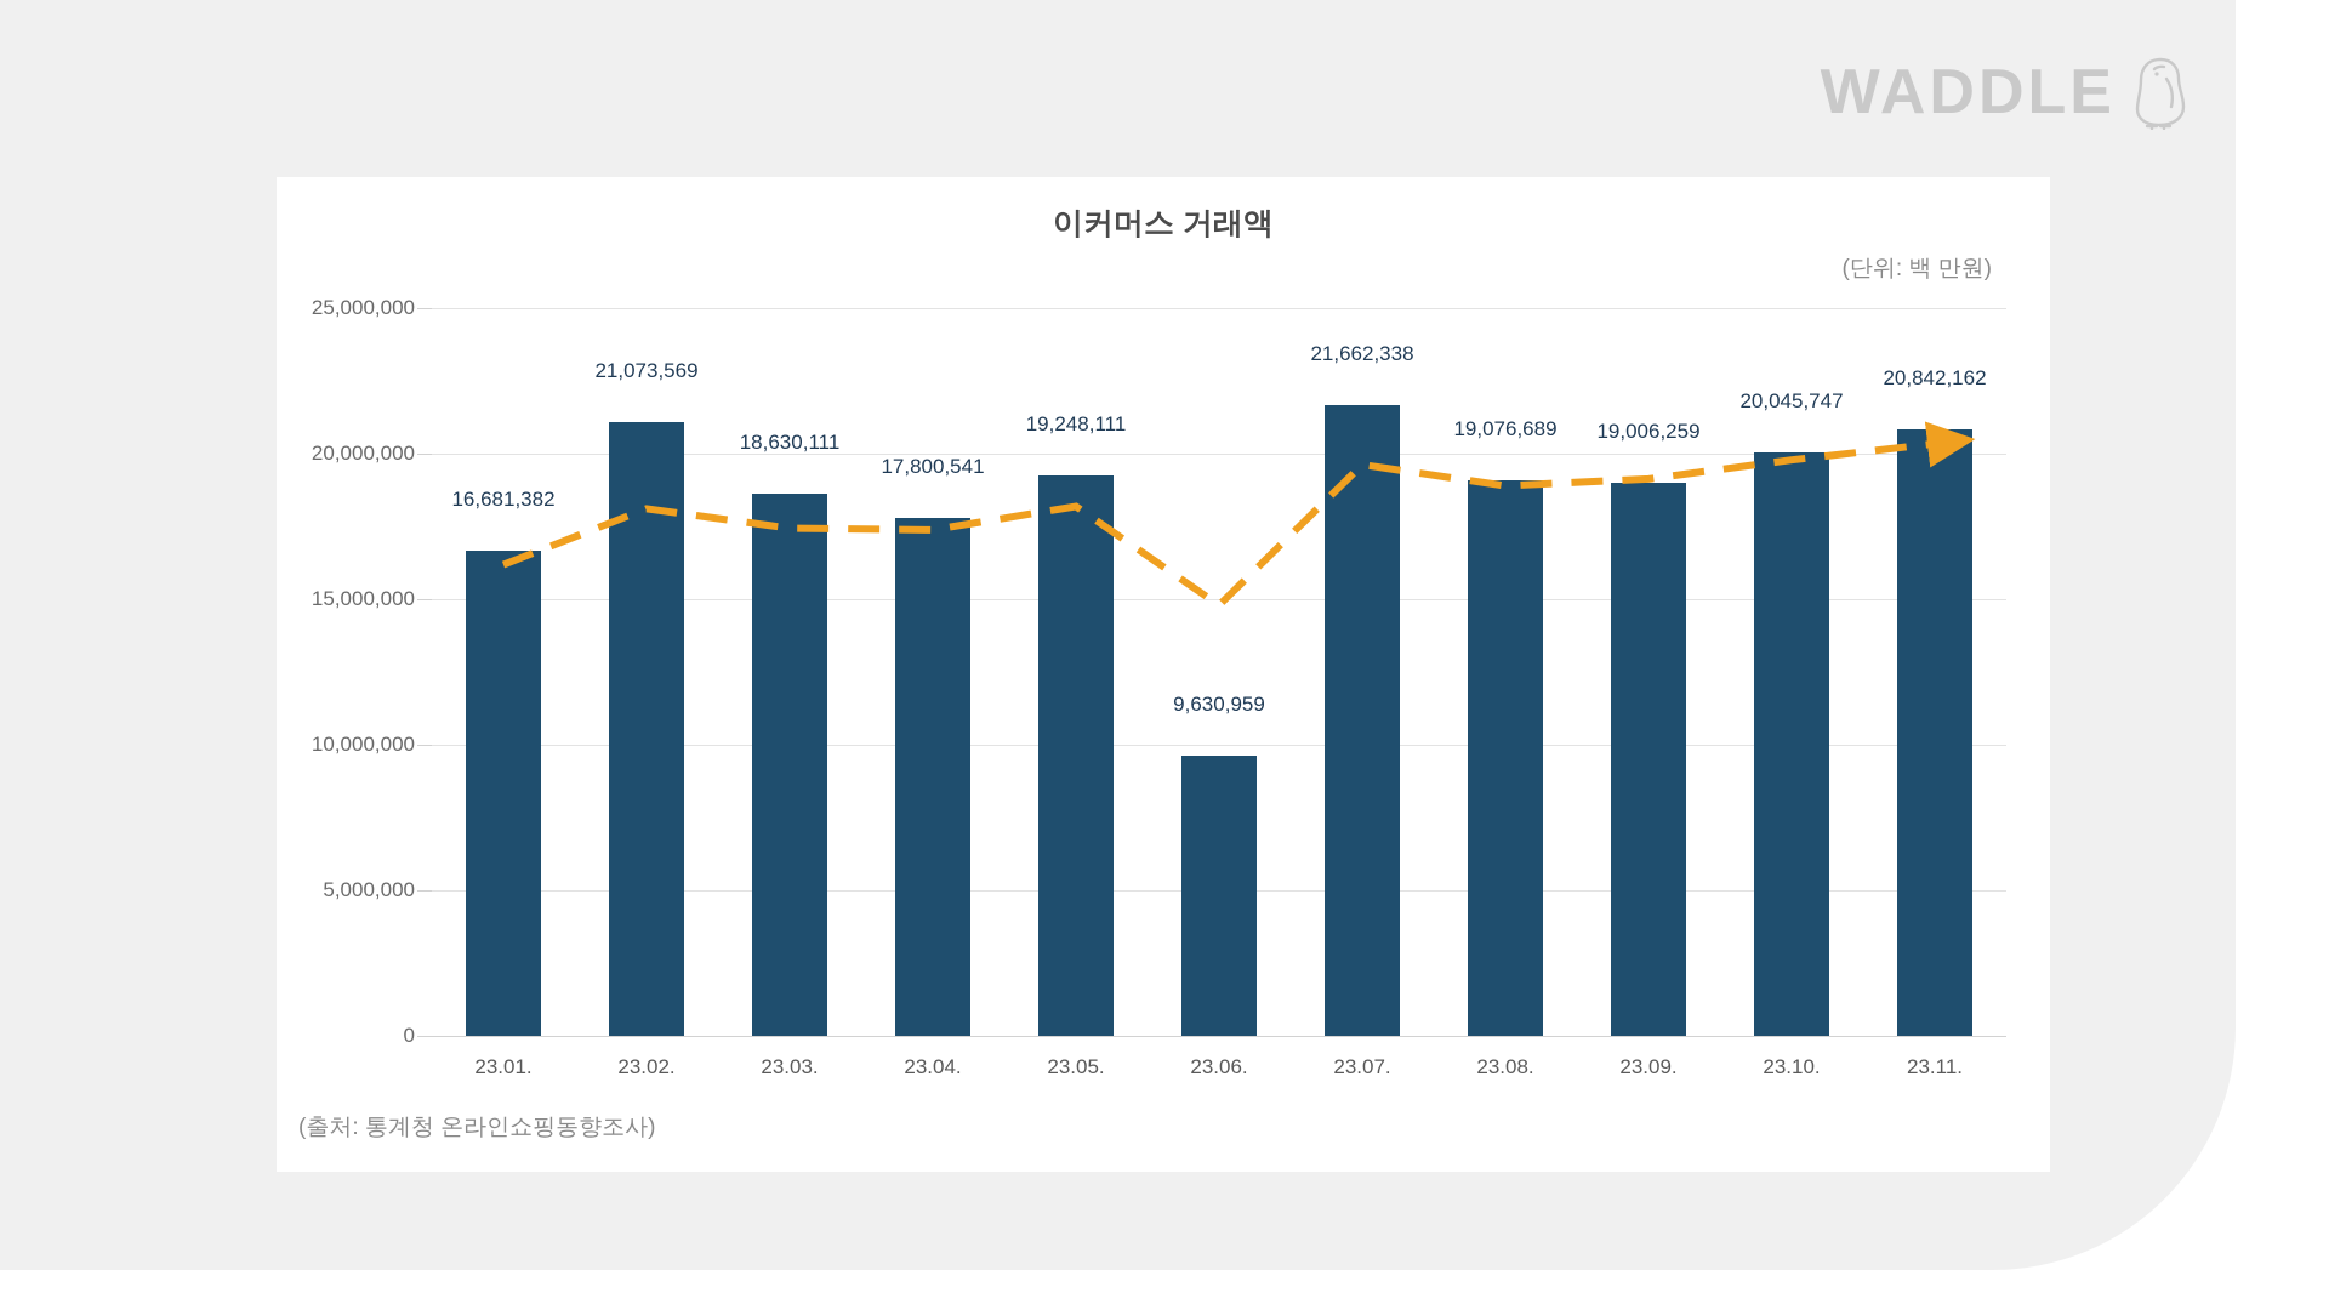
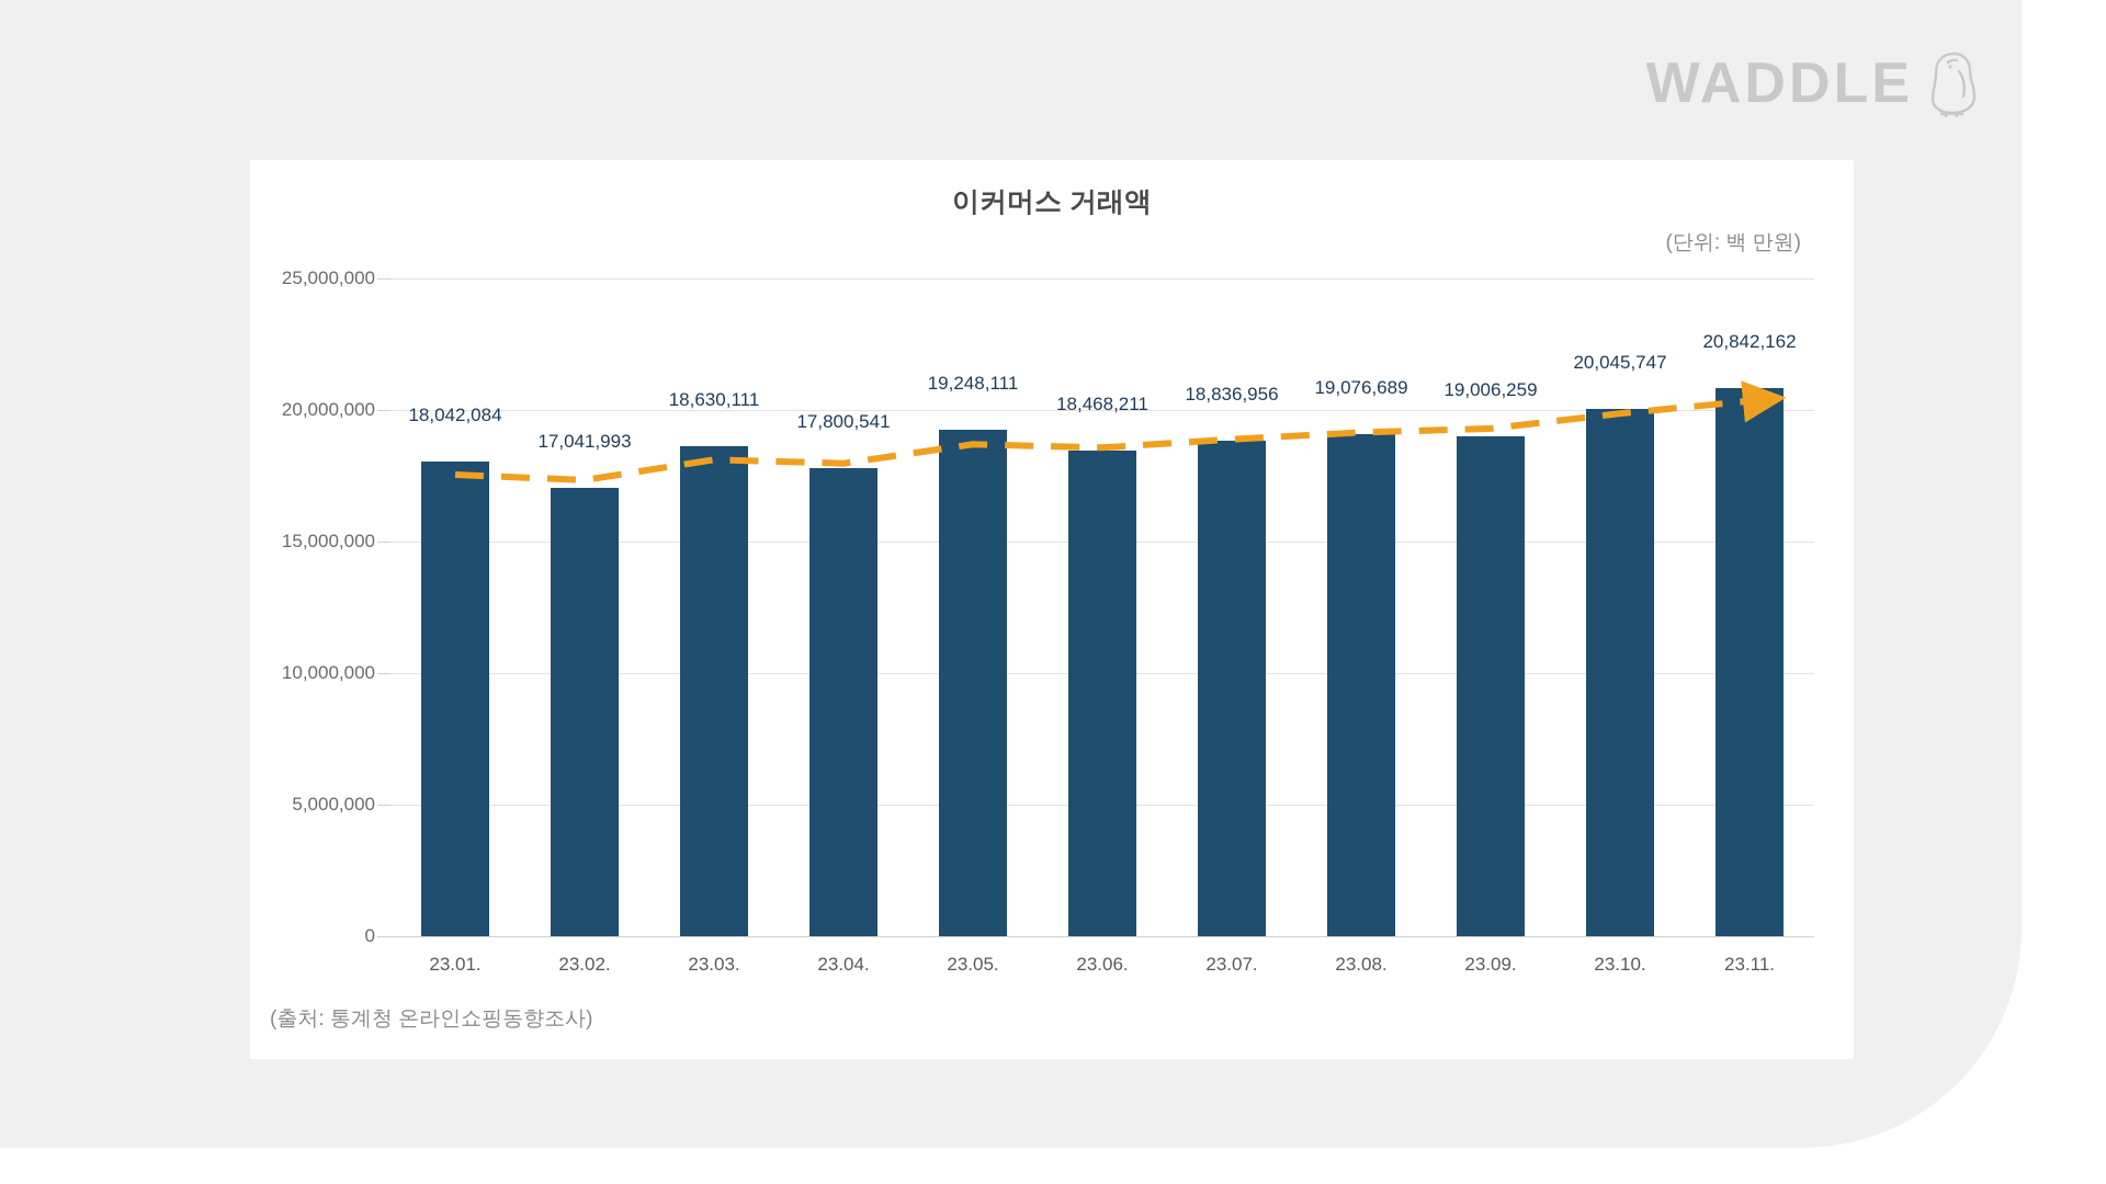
23.01.: 16,681,382 -> 18,042,084
23.02.: 21,073,569 -> 17,041,993
23.06.: 9,630,959 -> 18,468,211
23.07.: 21,662,338 -> 18,836,956
